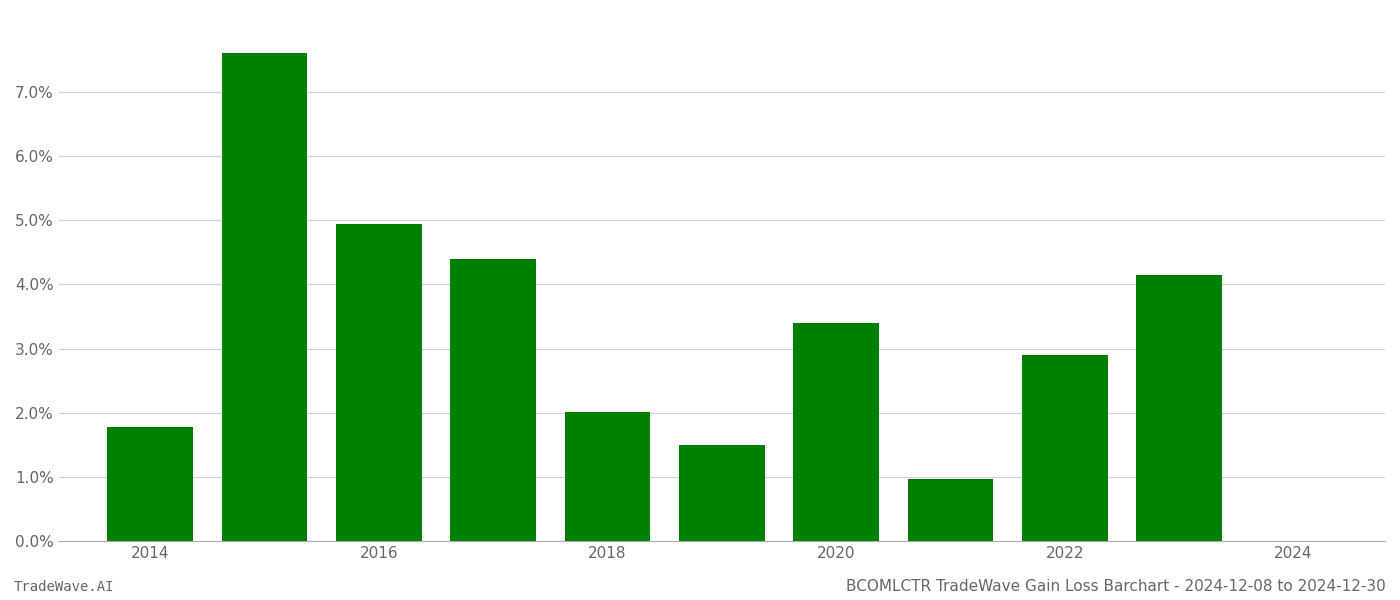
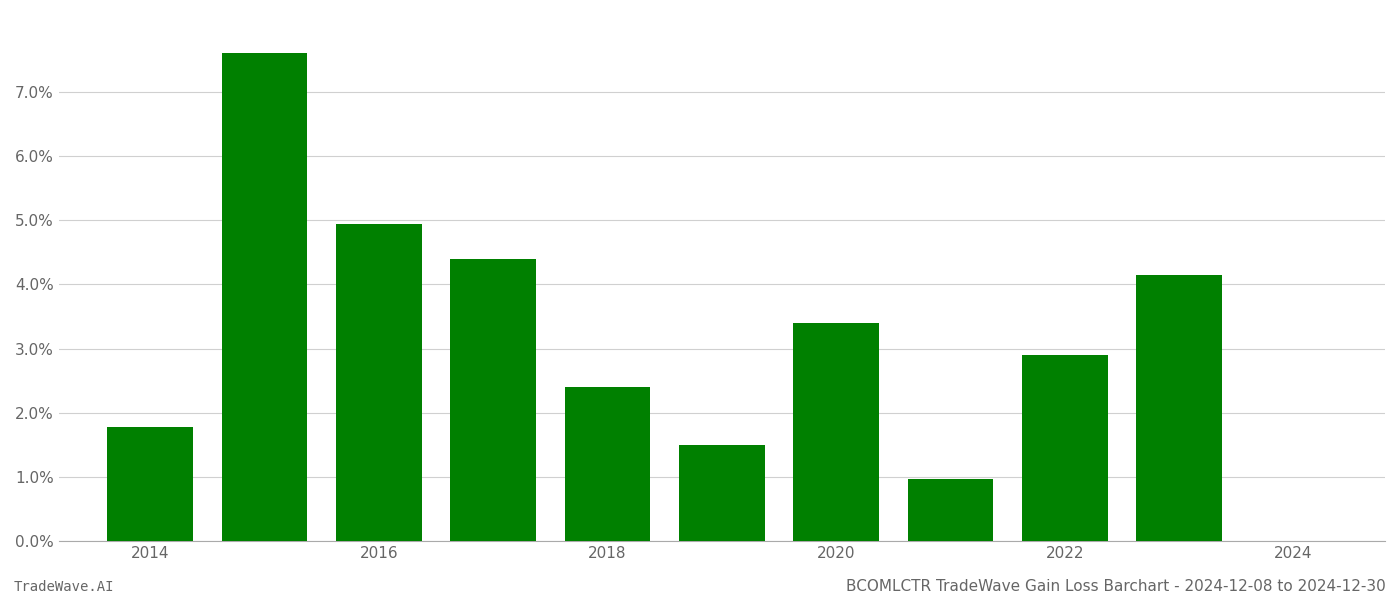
2018: 2.02% -> 2.40%
